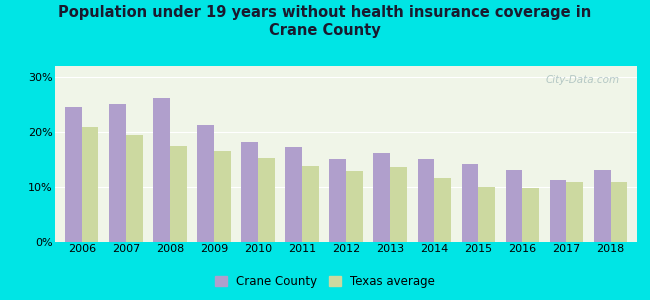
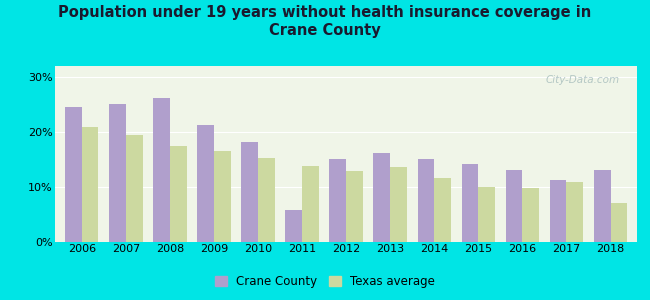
Crane County/2011: 17.2% -> 5.8%
Texas average/2018: 10.9% -> 7.0%
